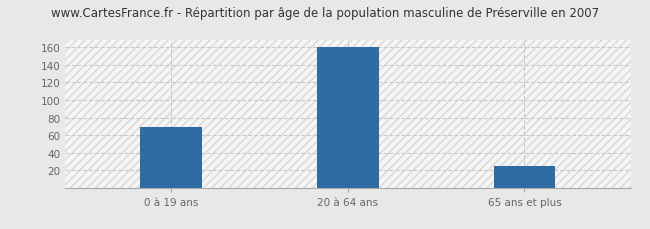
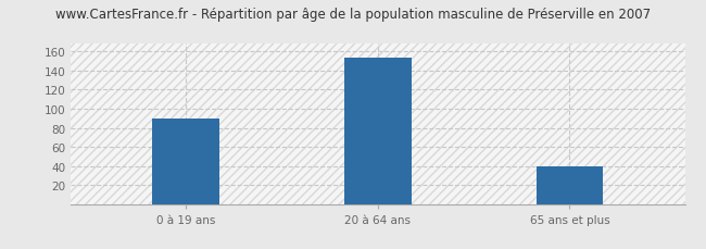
0 à 19 ans: 69 -> 90
20 à 64 ans: 160 -> 154
65 ans et plus: 25 -> 40
